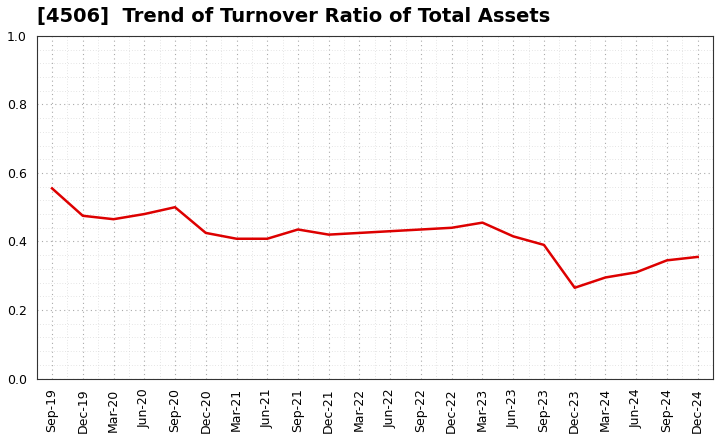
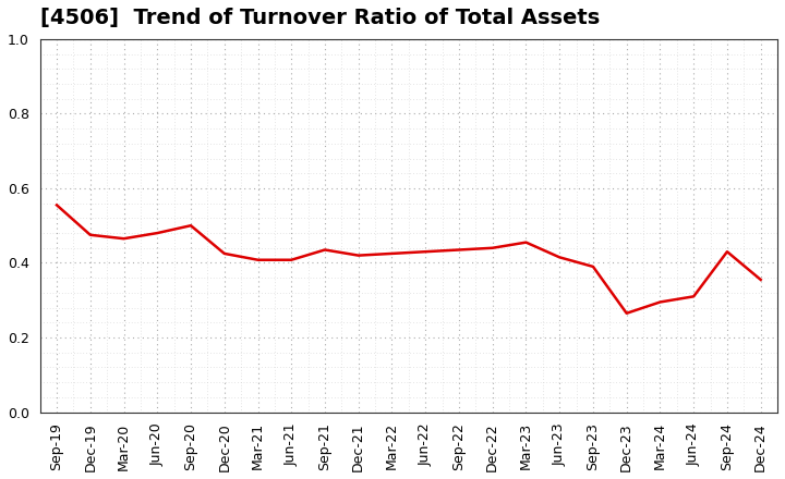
Sep-24: 0.345 -> 0.430
